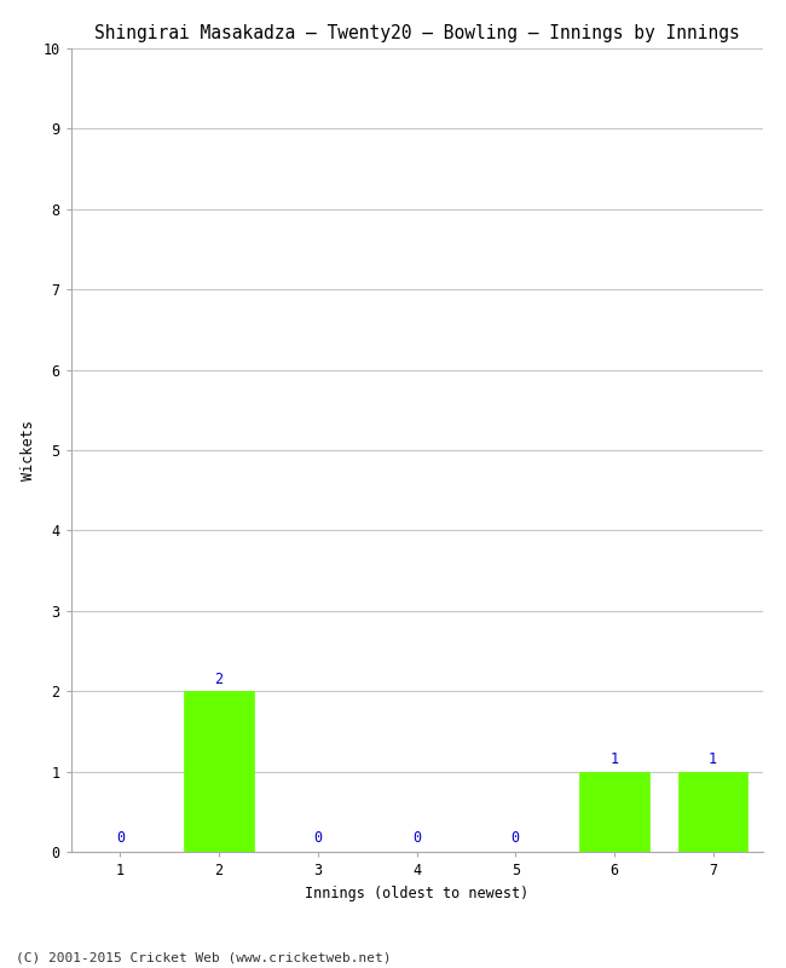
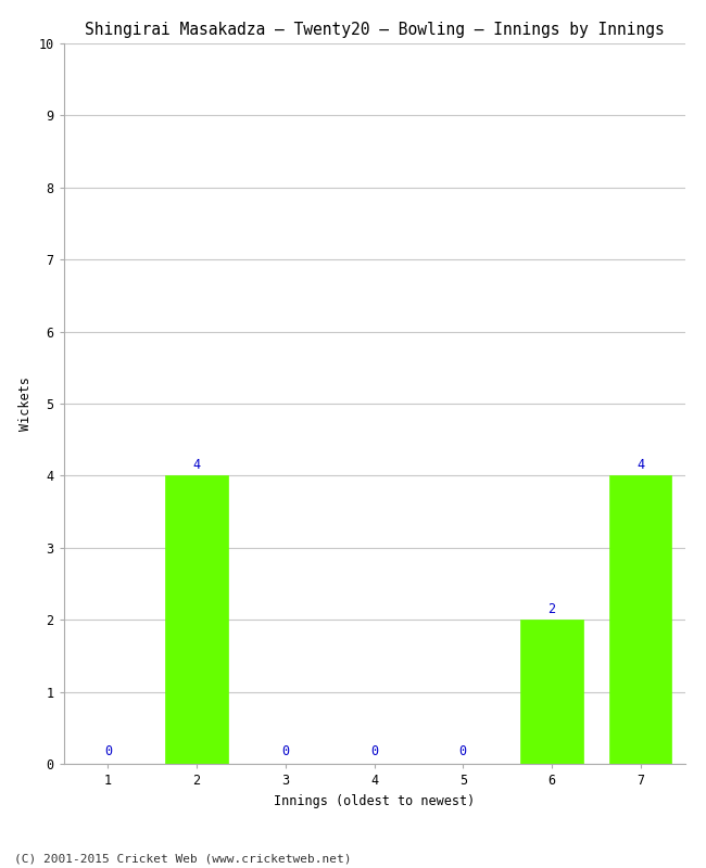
2: 2 -> 4
6: 1 -> 2
7: 1 -> 4
